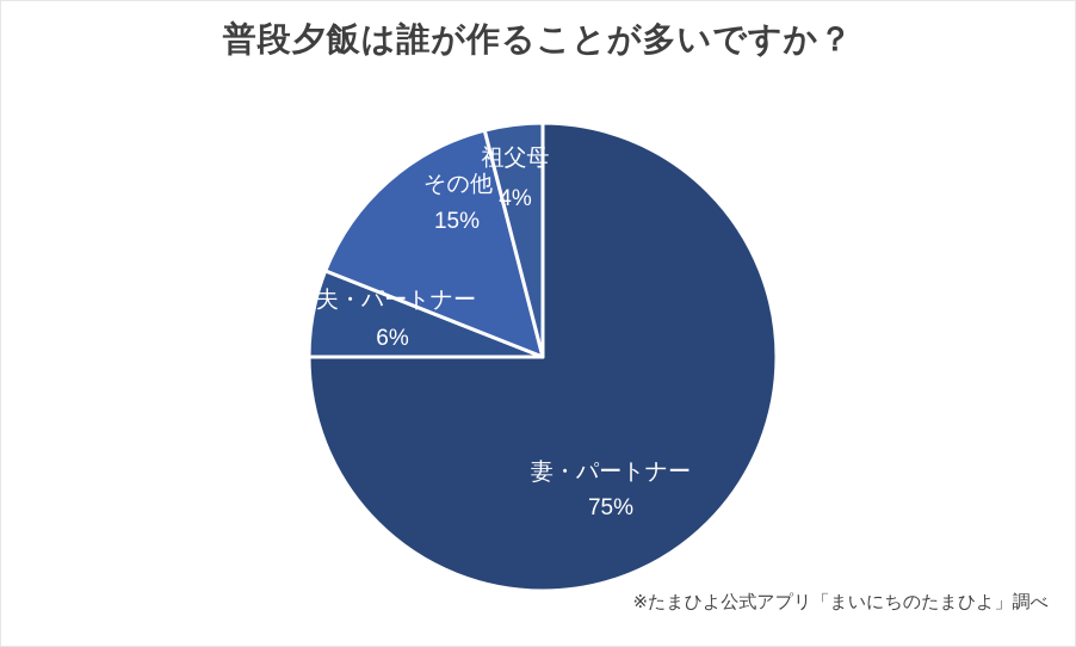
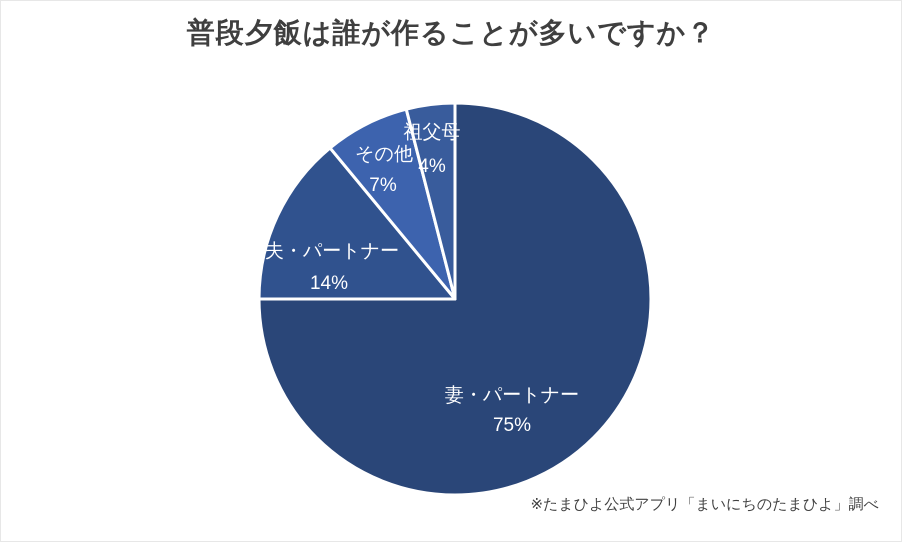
夫・パートナー: 6% -> 14%
その他: 15% -> 7%
